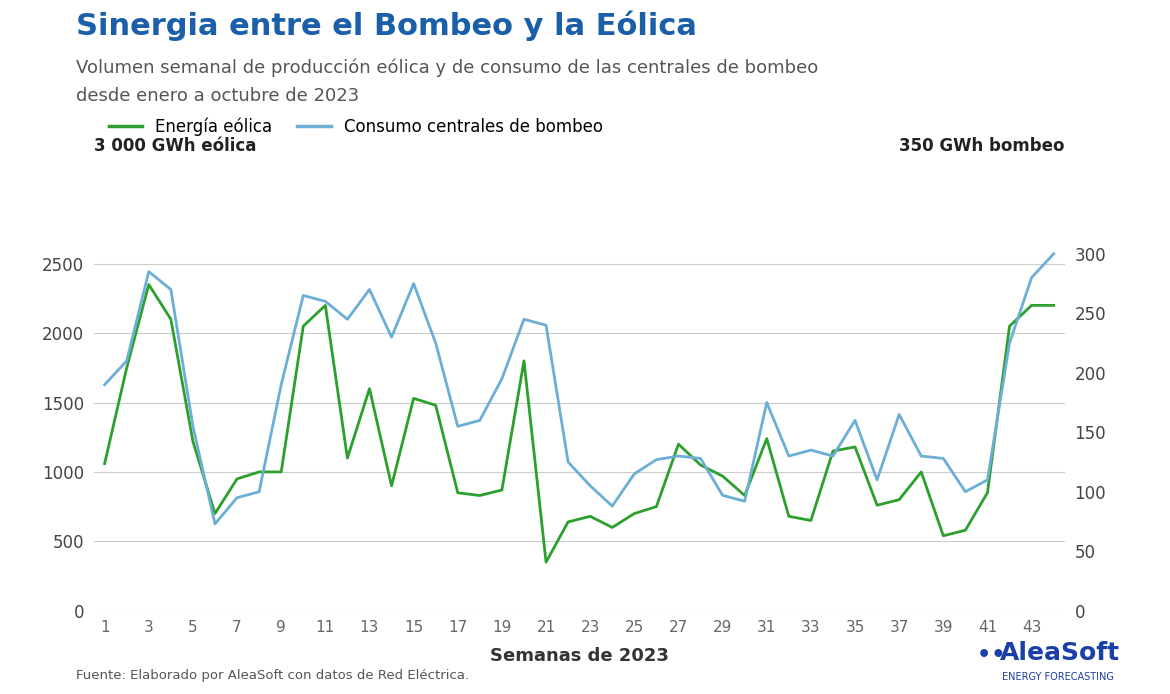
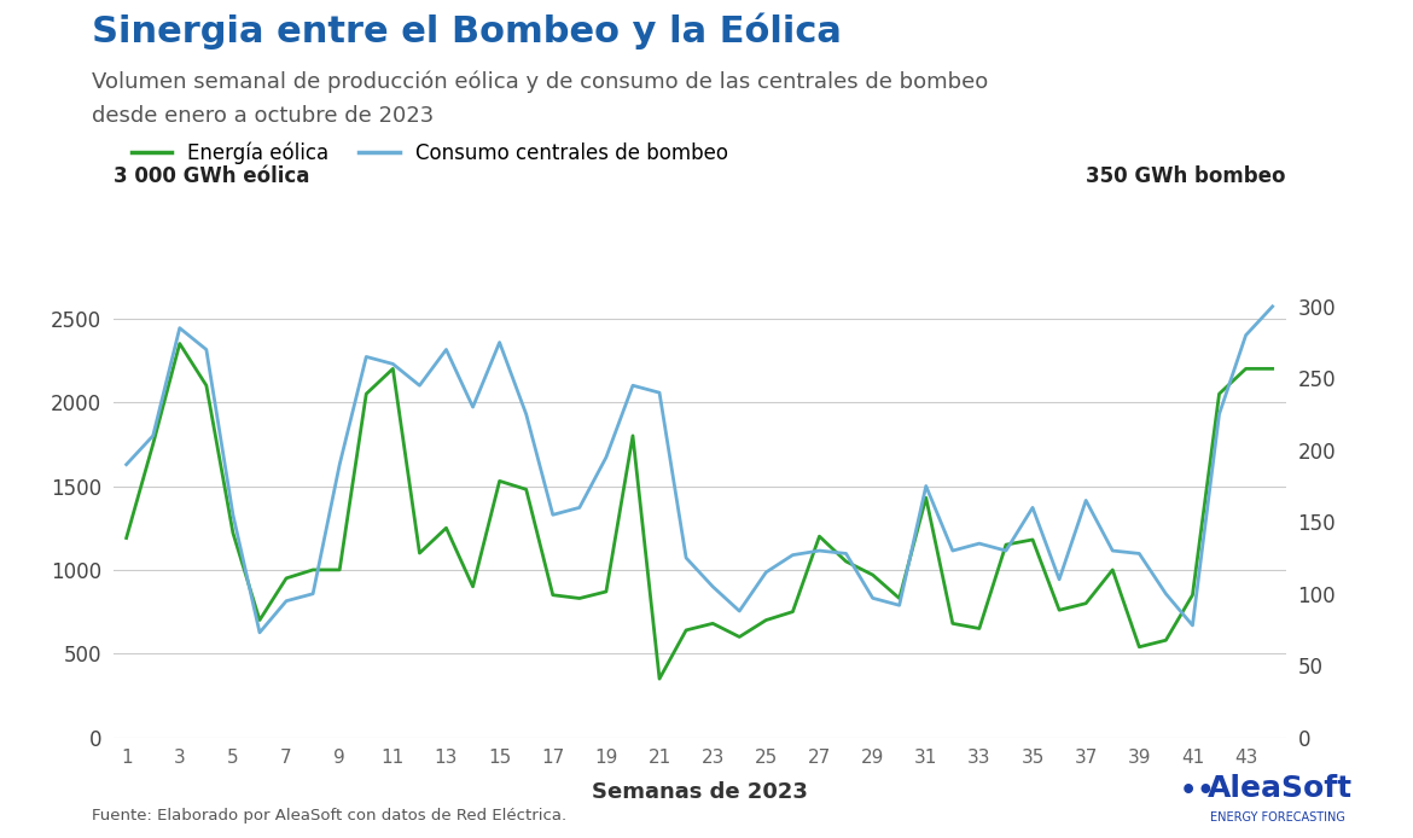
Energía eólica/1: 1060 -> 1190
Energía eólica/13: 1600 -> 1250
Energía eólica/31: 1240 -> 1430
Consumo centrales de bombeo/41: 110 -> 78
